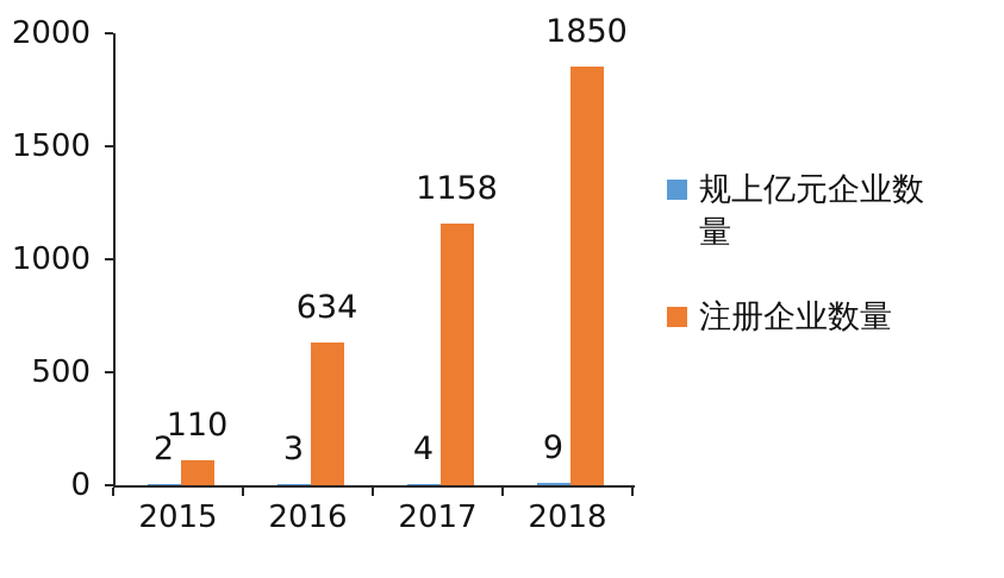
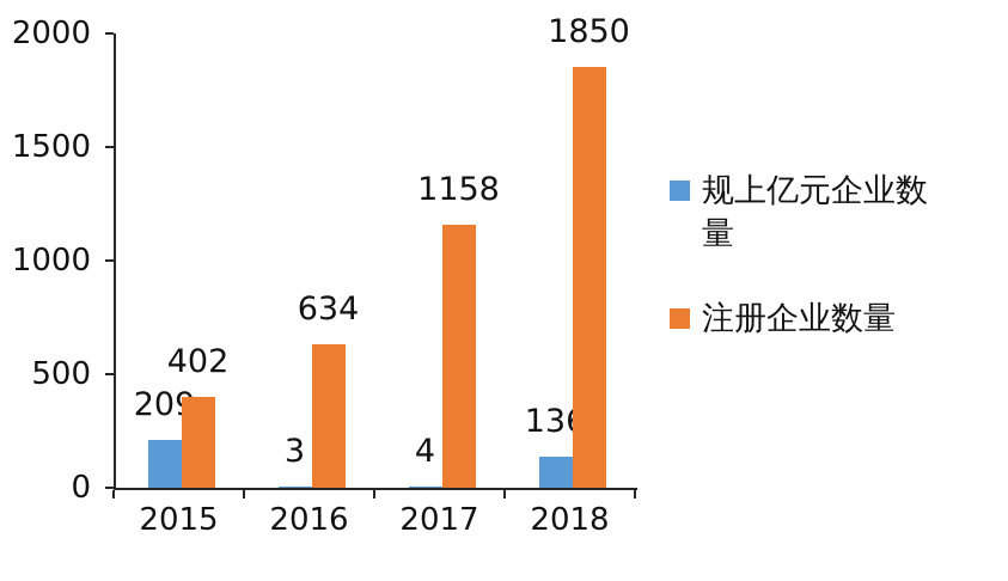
规上亿元企业数量/2015: 2 -> 209
注册企业数量/2015: 110 -> 402
规上亿元企业数量/2018: 9 -> 136
